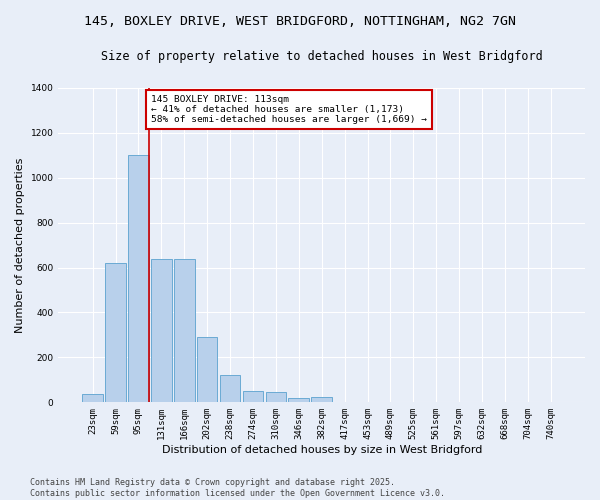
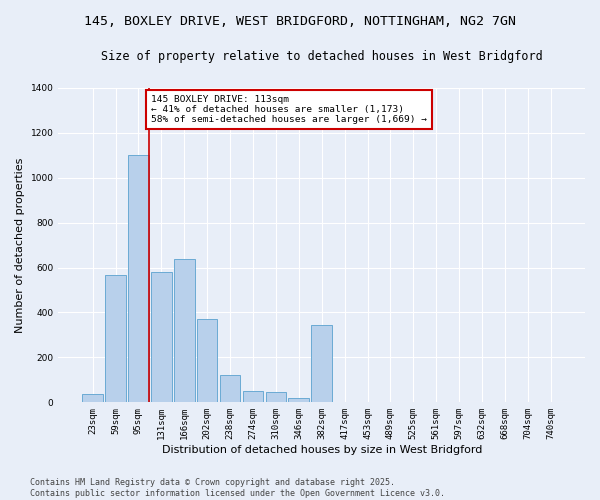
59sqm: 620 -> 565
131sqm: 640 -> 580
202sqm: 290 -> 370
382sqm: 25 -> 345
